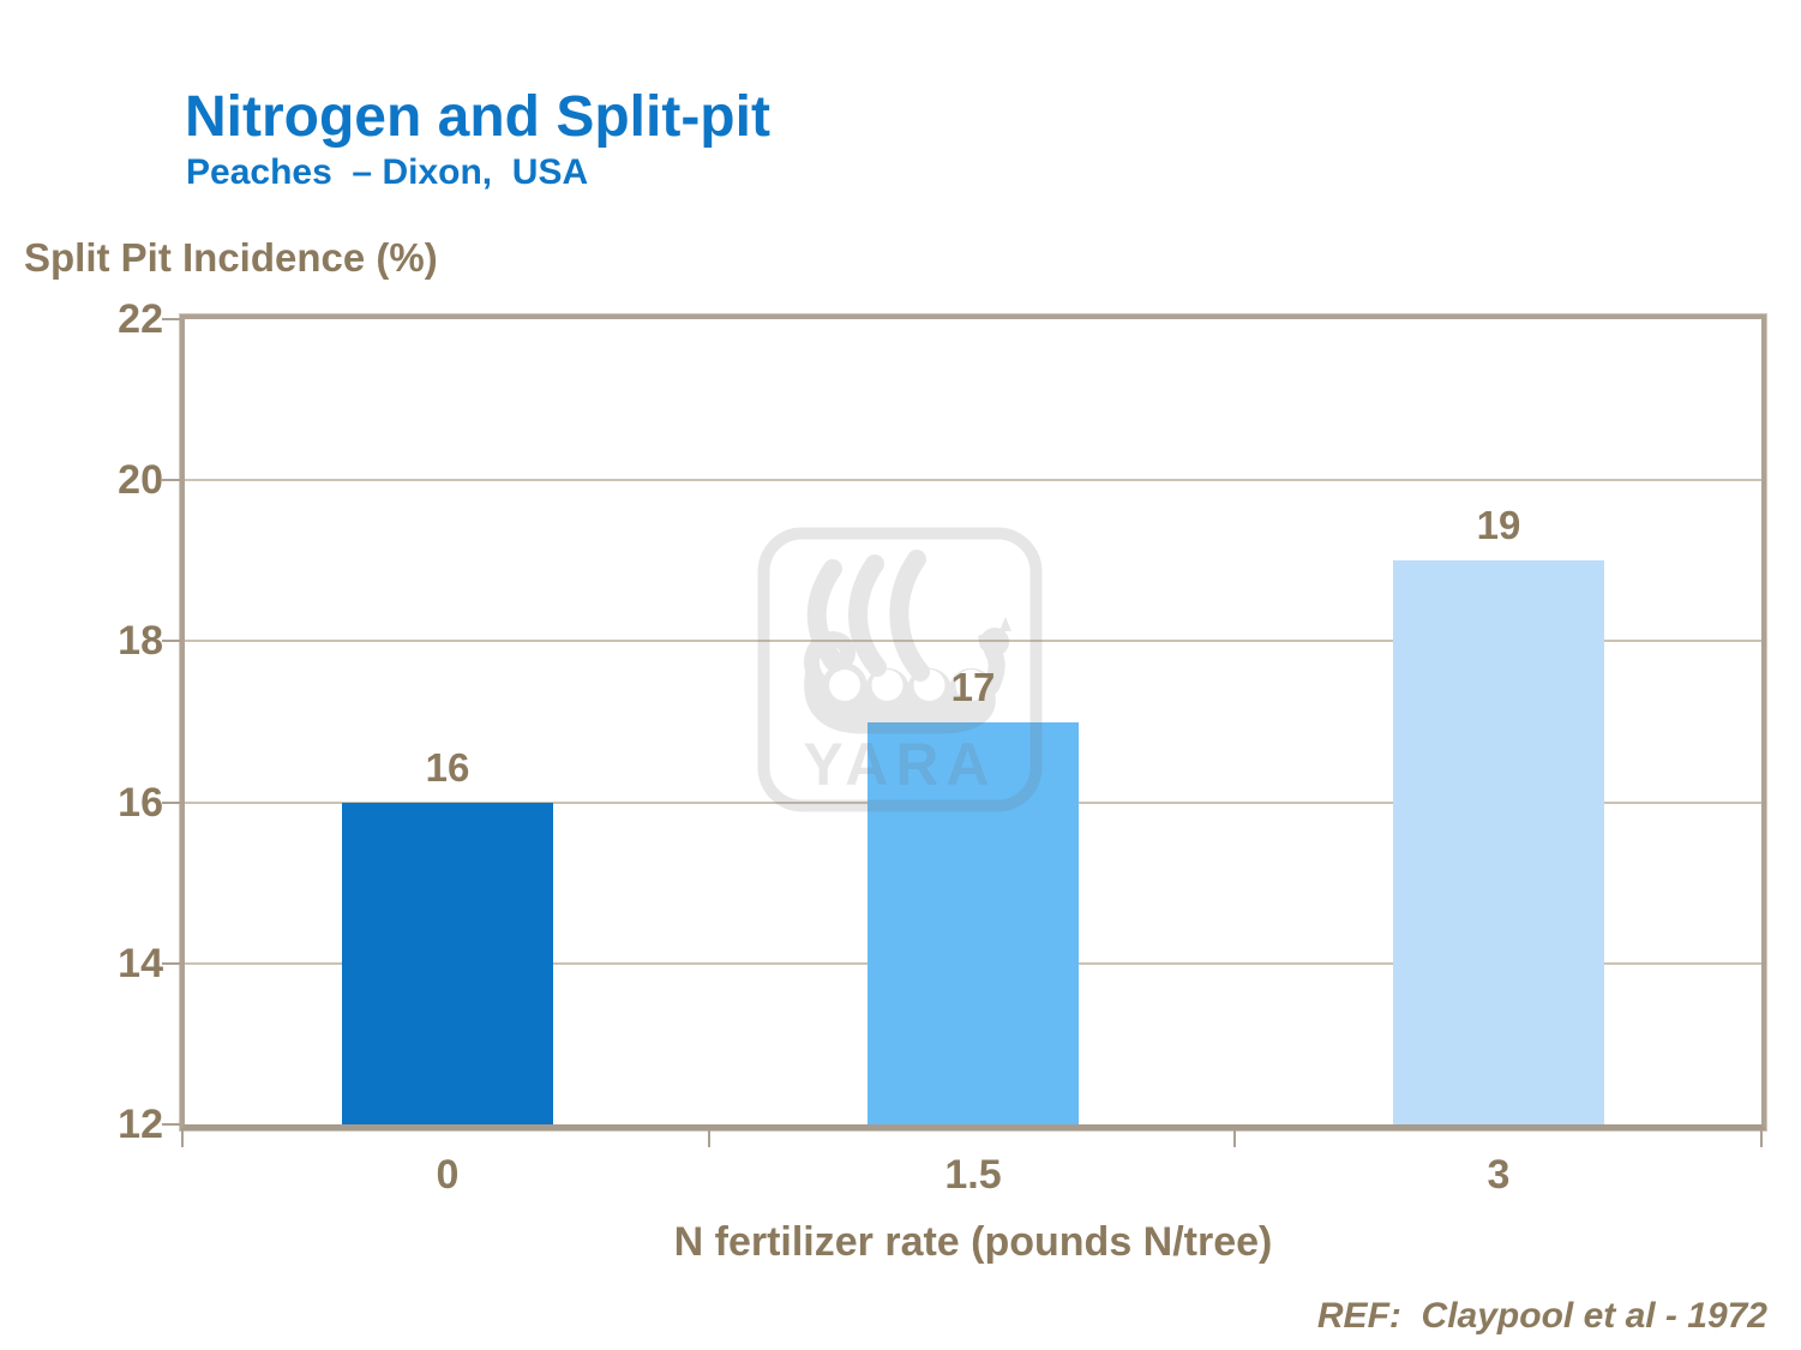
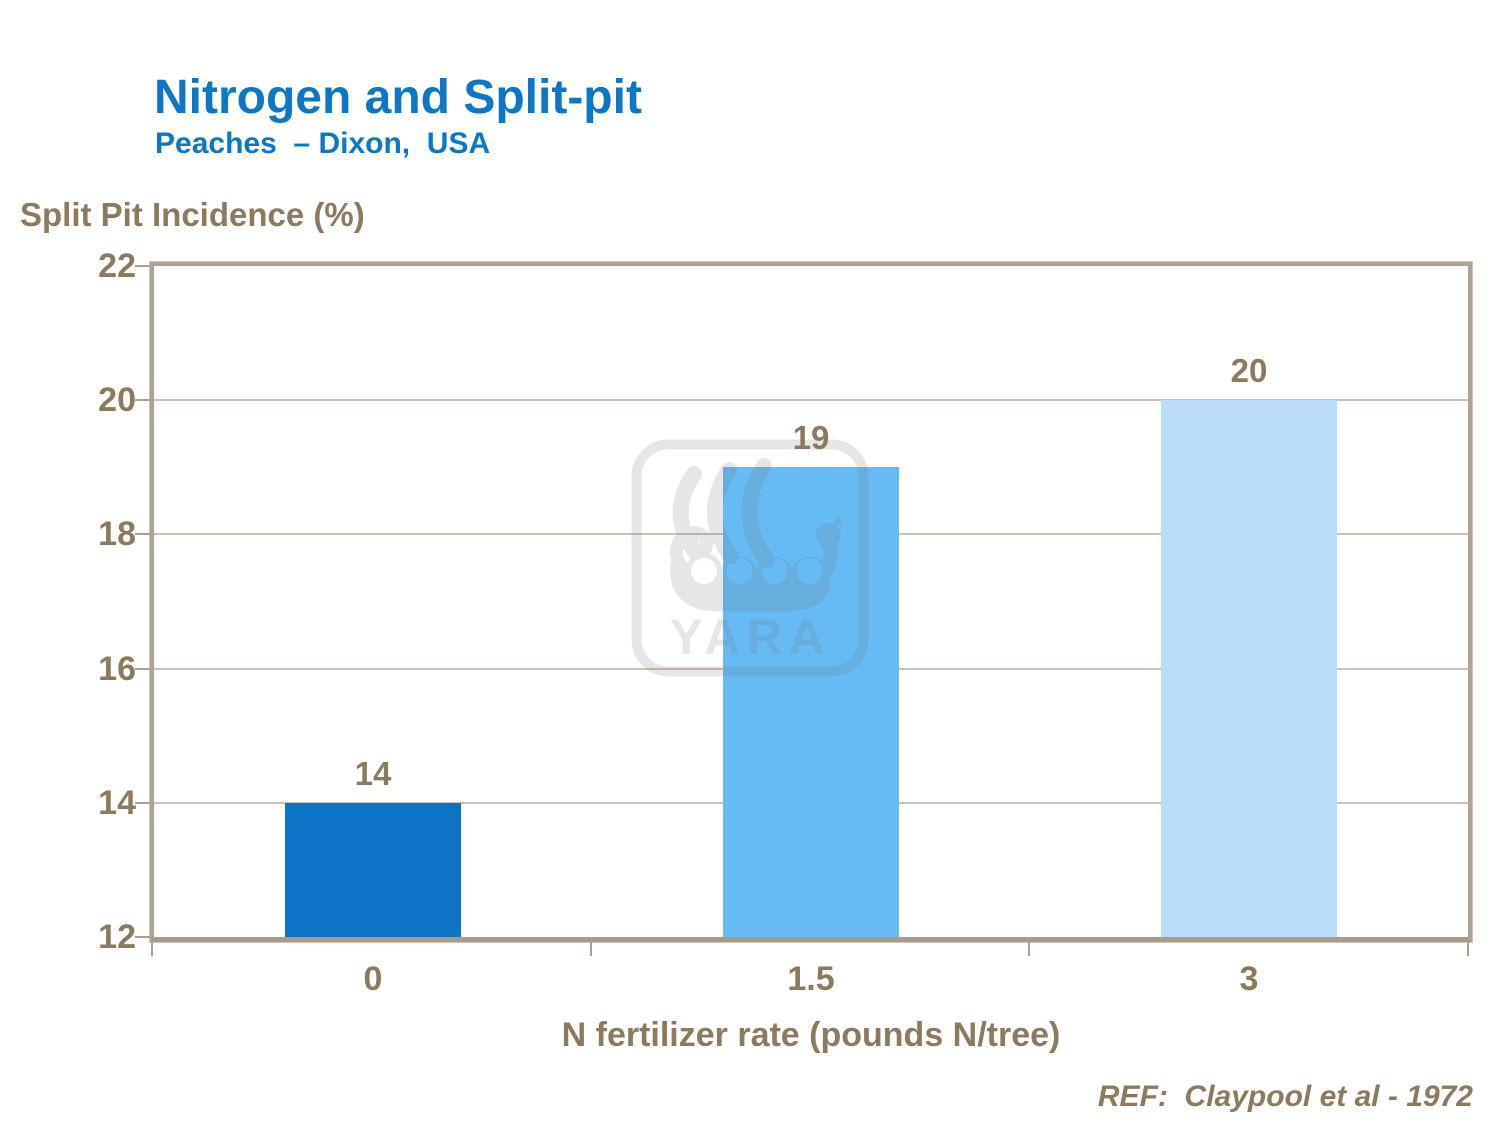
0: 16 -> 14
1.5: 17 -> 19
3: 19 -> 20
